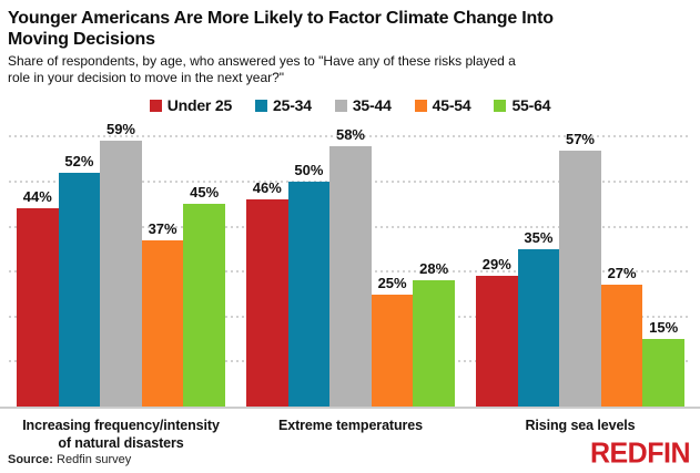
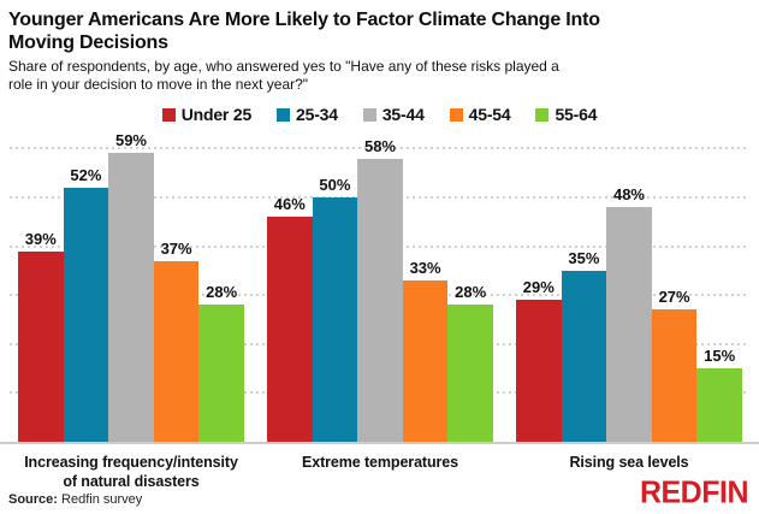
Under 25/Increasing frequency/intensity of natural disasters: 44% -> 39%
55-64/Increasing frequency/intensity of natural disasters: 45% -> 28%
45-54/Extreme temperatures: 25% -> 33%
35-44/Rising sea levels: 57% -> 48%
